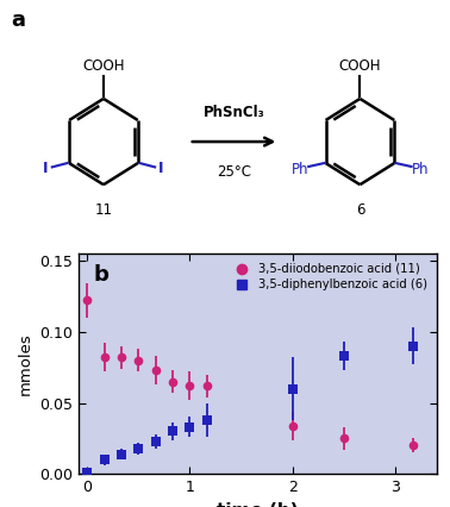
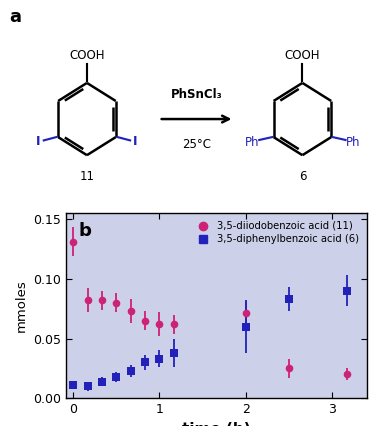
3,5-diiodobenzoic acid (11)/0: 0.122 -> 0.131
3,5-diphenylbenzoic acid (6)/0: 0.001 -> 0.011
3,5-diiodobenzoic acid (11)/2: 0.034 -> 0.071
